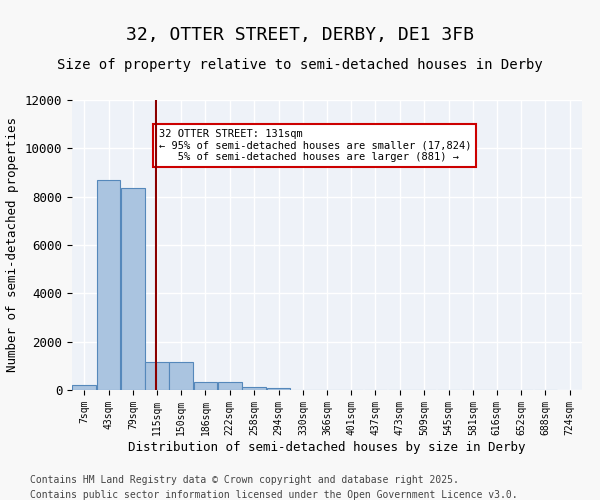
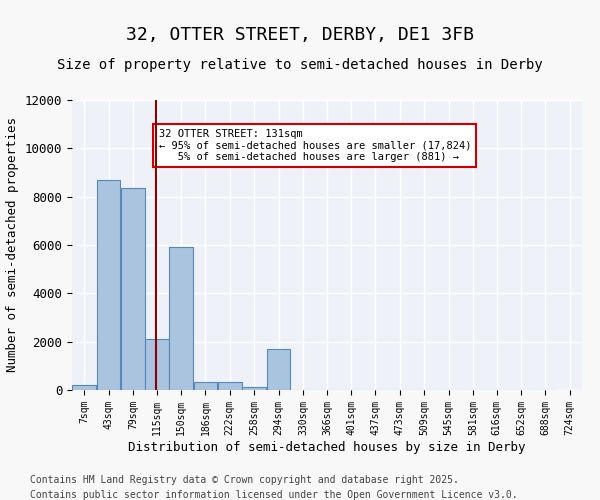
115sqm: 1150 -> 2100
150sqm: 1150 -> 5900
294sqm: 100 -> 1700
